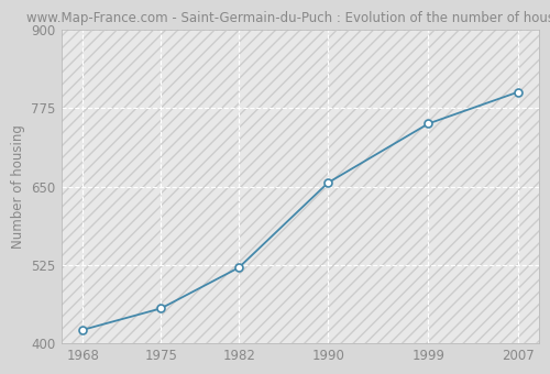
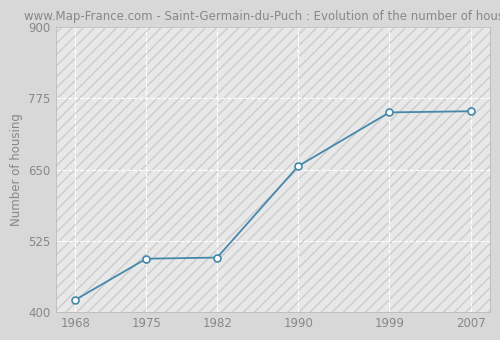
1975: 456 -> 494
1982: 521 -> 496
2007: 800 -> 752
